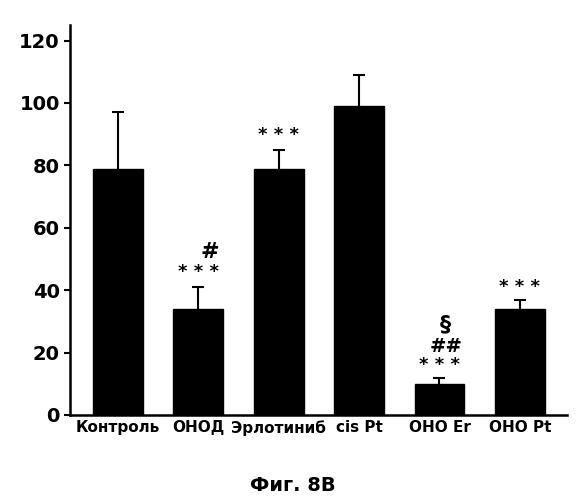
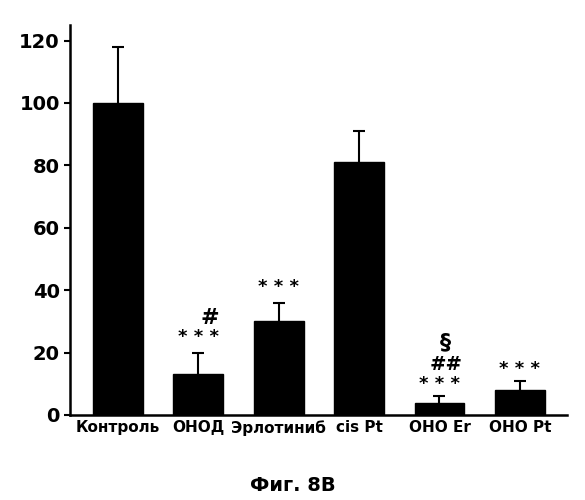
Контроль: 79 -> 100
ОНОД: 34 -> 13
Эрлотиниб: 79 -> 30
cis Pt: 99 -> 81
ОНО Er: 10 -> 4
ОНО Pt: 34 -> 8
